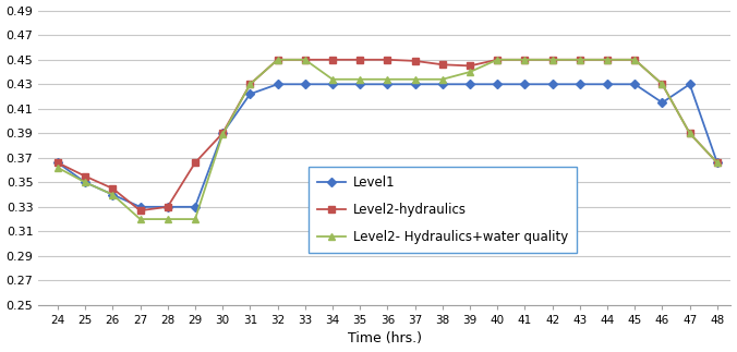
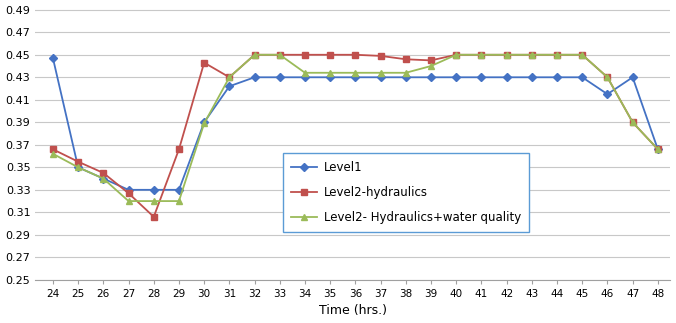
Level1/24: 0.366 -> 0.447
Level2-hydraulics/28: 0.330 -> 0.306
Level2-hydraulics/30: 0.390 -> 0.443
